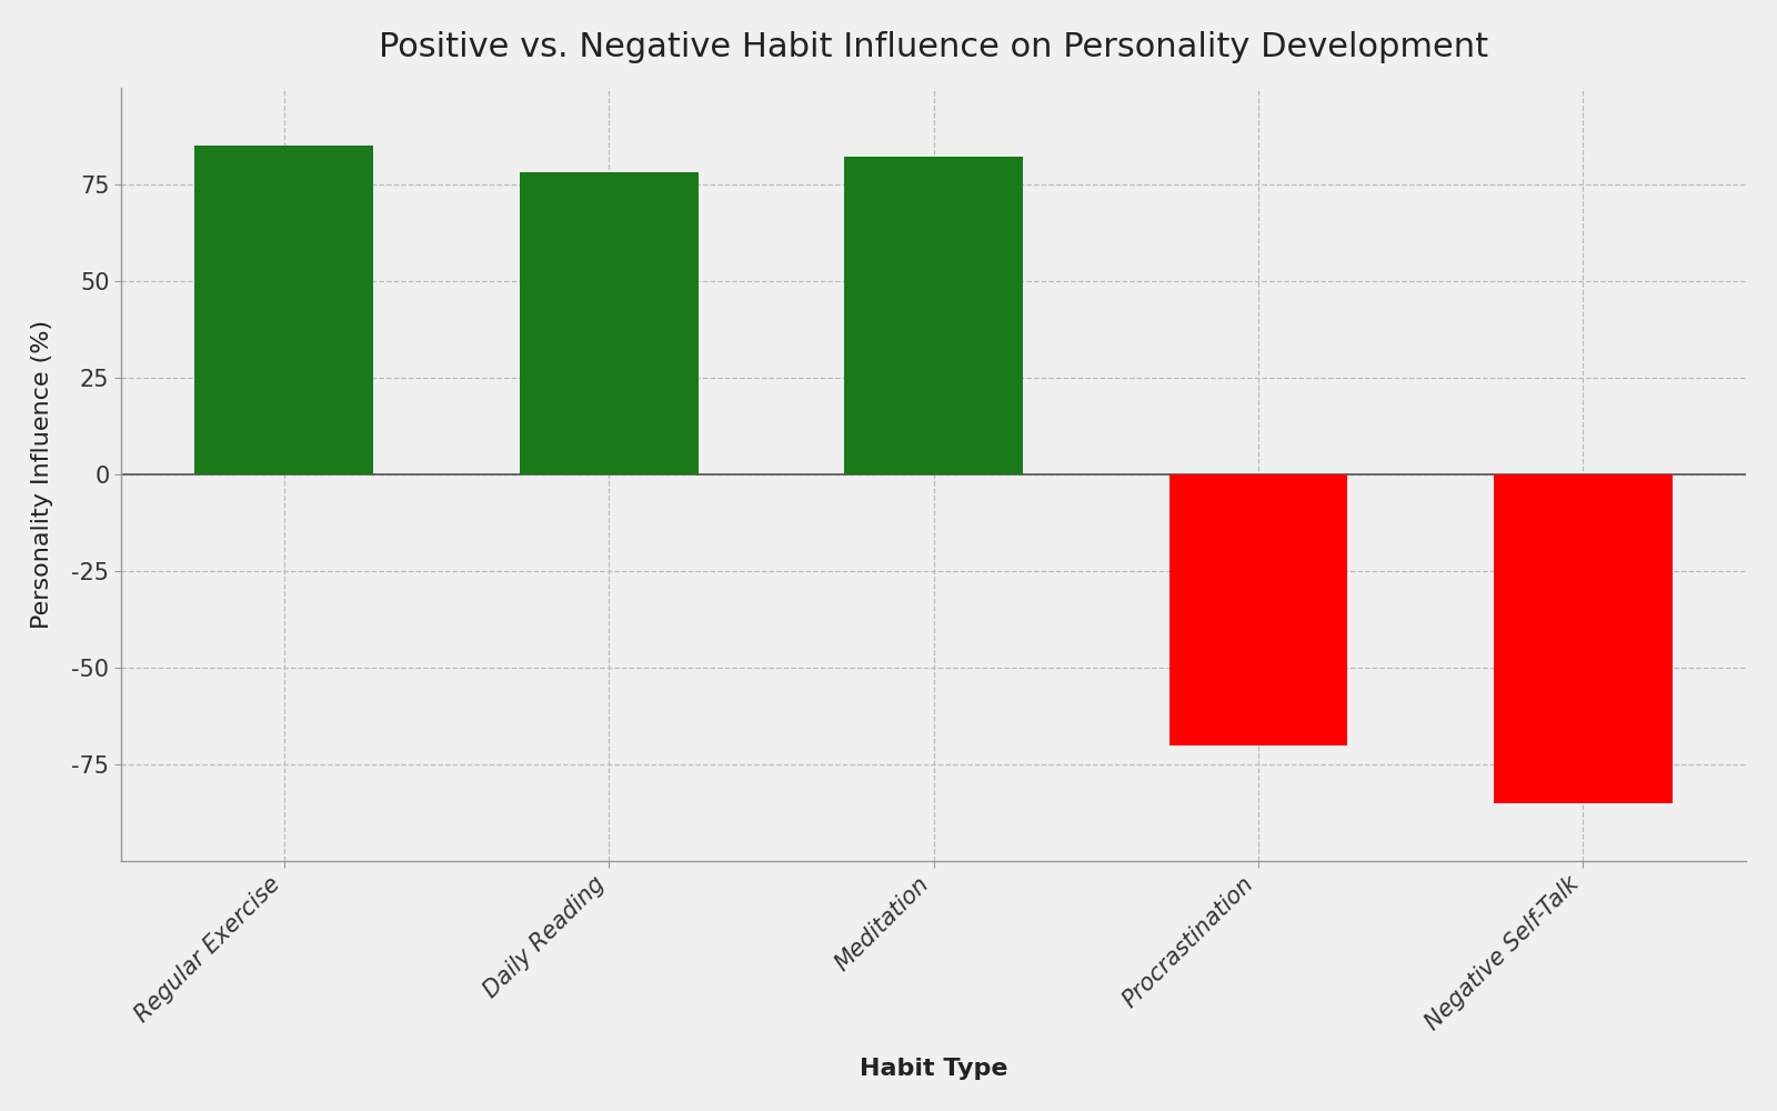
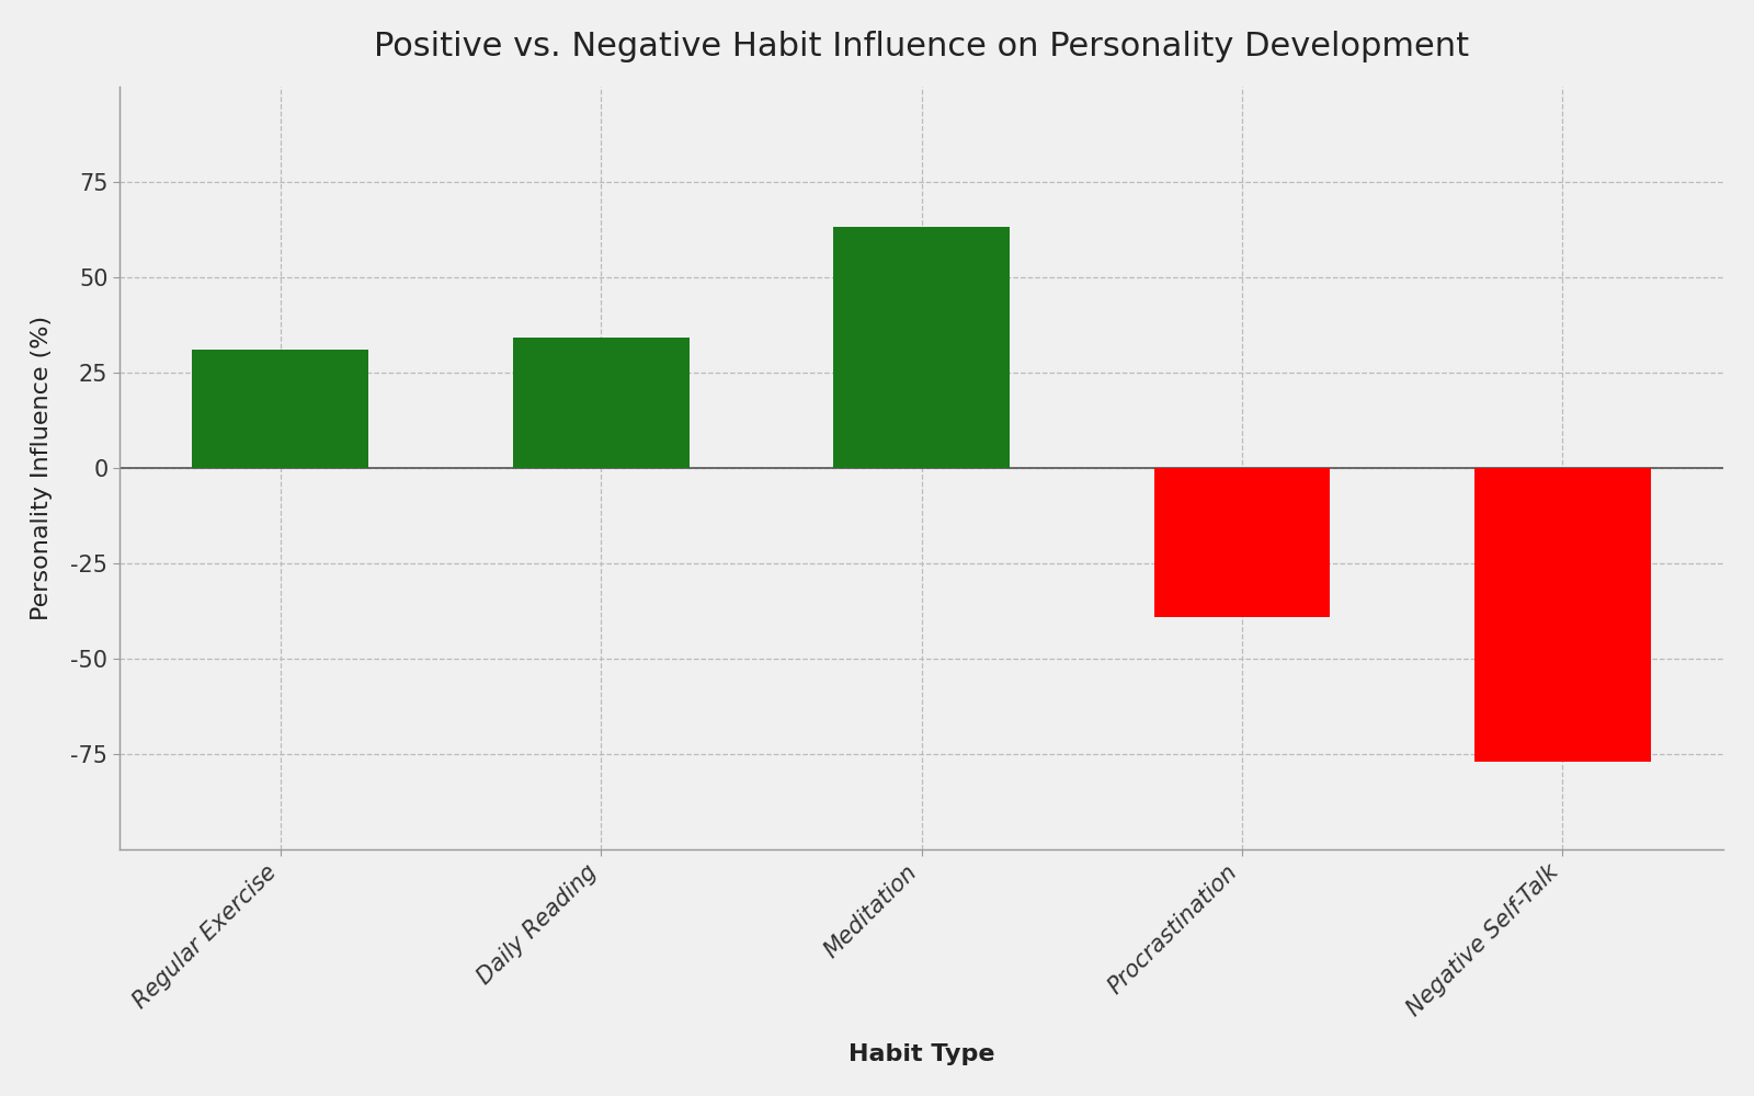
Regular Exercise: 85 -> 31
Daily Reading: 78 -> 34
Meditation: 82 -> 63
Procrastination: -70 -> -39
Negative Self-Talk: -85 -> -77
